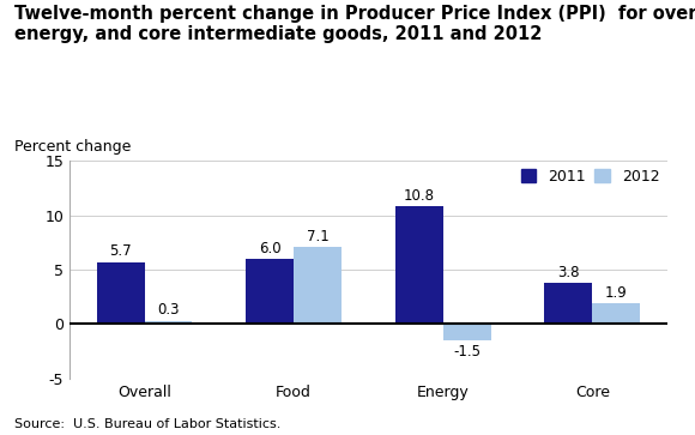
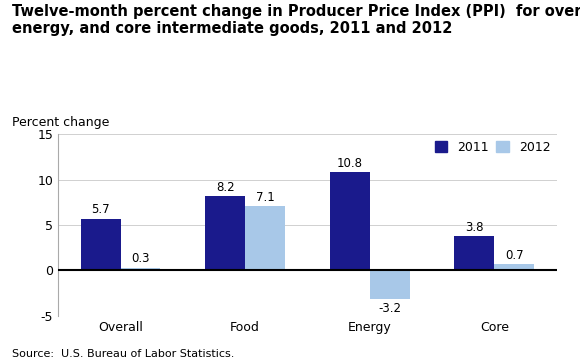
2011/Food: 6.0 -> 8.2
2012/Energy: -1.5 -> -3.2
2012/Core: 1.9 -> 0.7
